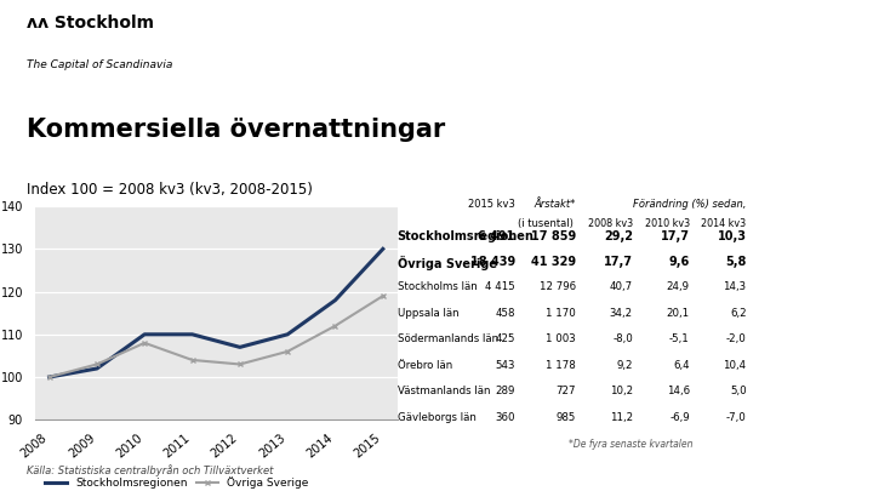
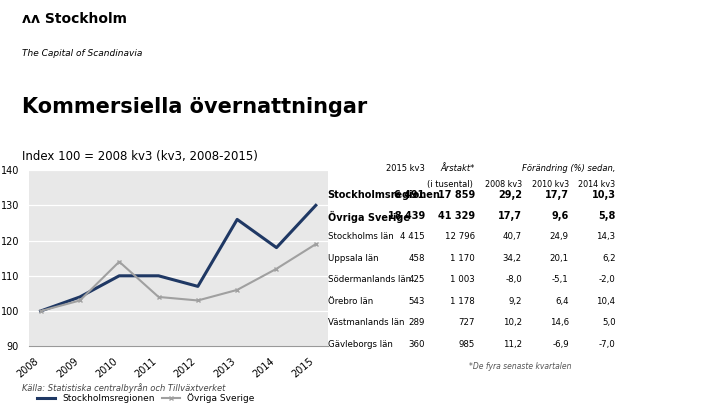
Stockholmsregionen/2009: 102 -> 104
Övriga Sverige/2010: 108 -> 114
Stockholmsregionen/2013: 110 -> 126
